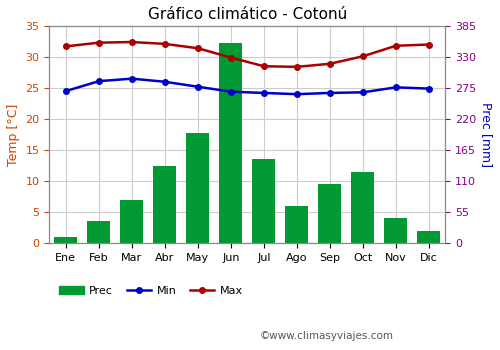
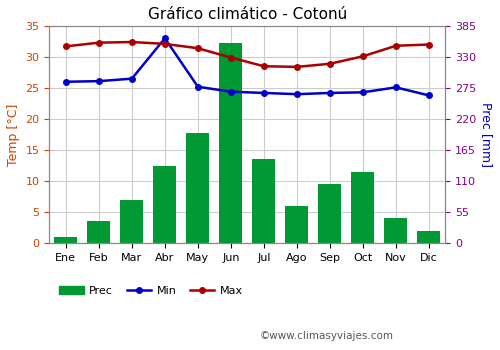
Min/Ene: 24.5 -> 26.0
Min/Abr: 26.0 -> 33.0
Min/Dic: 24.9 -> 23.8
